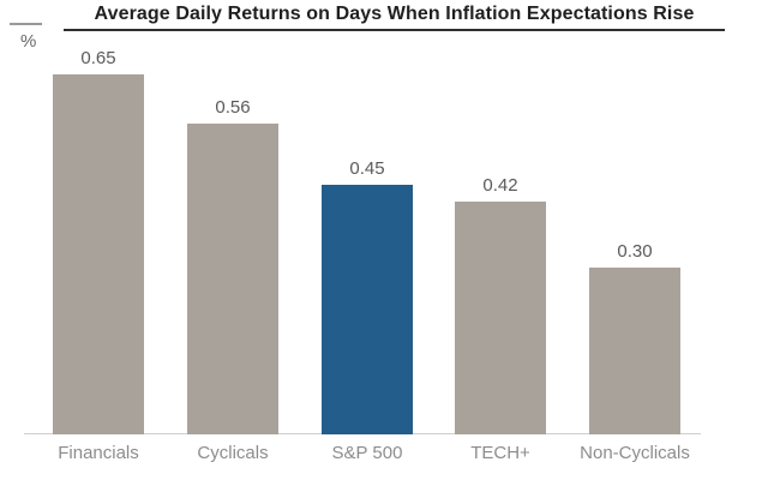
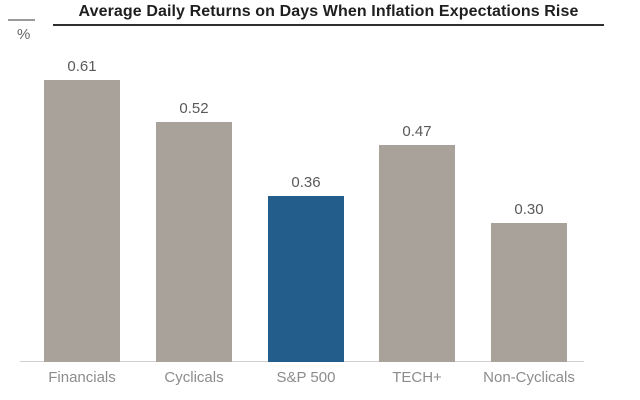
Financials: 0.65 -> 0.61
Cyclicals: 0.56 -> 0.52
S&P 500: 0.45 -> 0.36
TECH+: 0.42 -> 0.47
